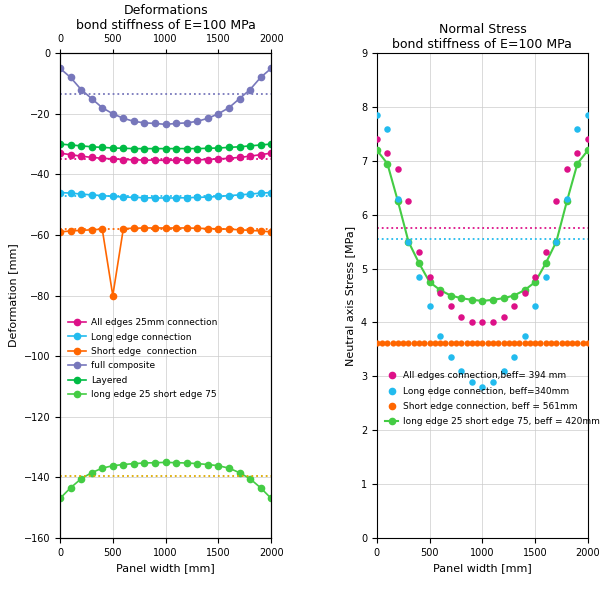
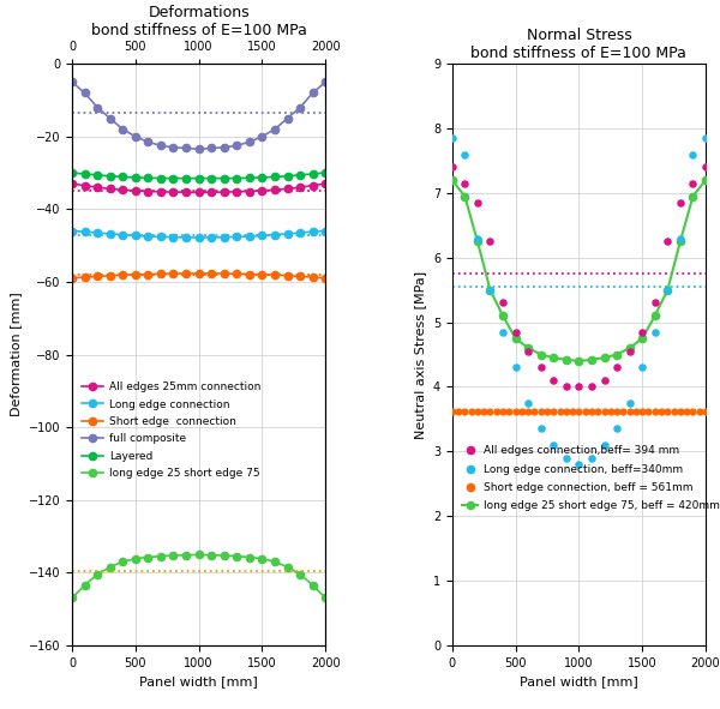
Deformations bond stiffness of E=100 MPa/Short edge connection/500: -80.0 -> -58.0
